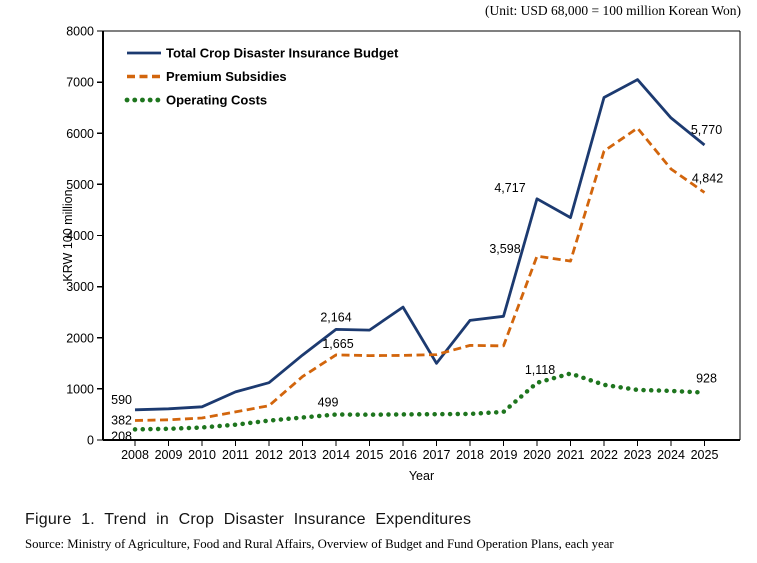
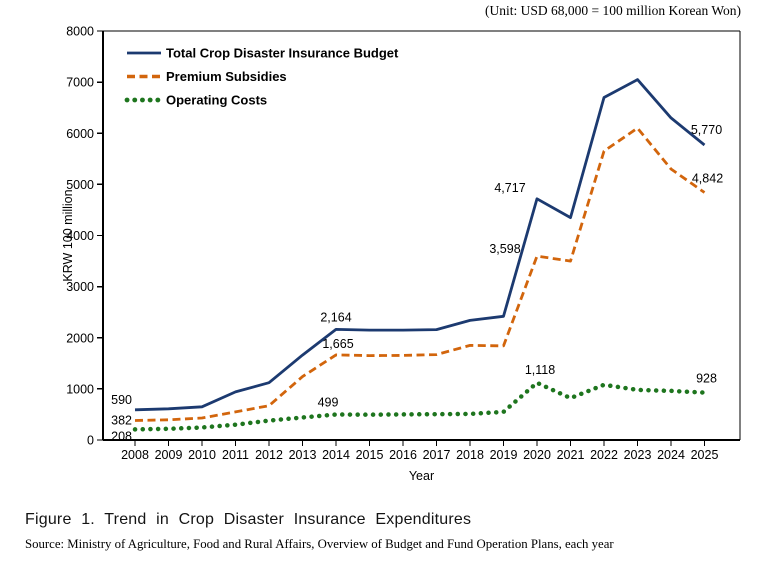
Total Crop Disaster Insurance Budget/2016: 2600 -> 2200
Total Crop Disaster Insurance Budget/2017: 1500 -> 2200
Operating Costs/2021: 1300 -> 800
